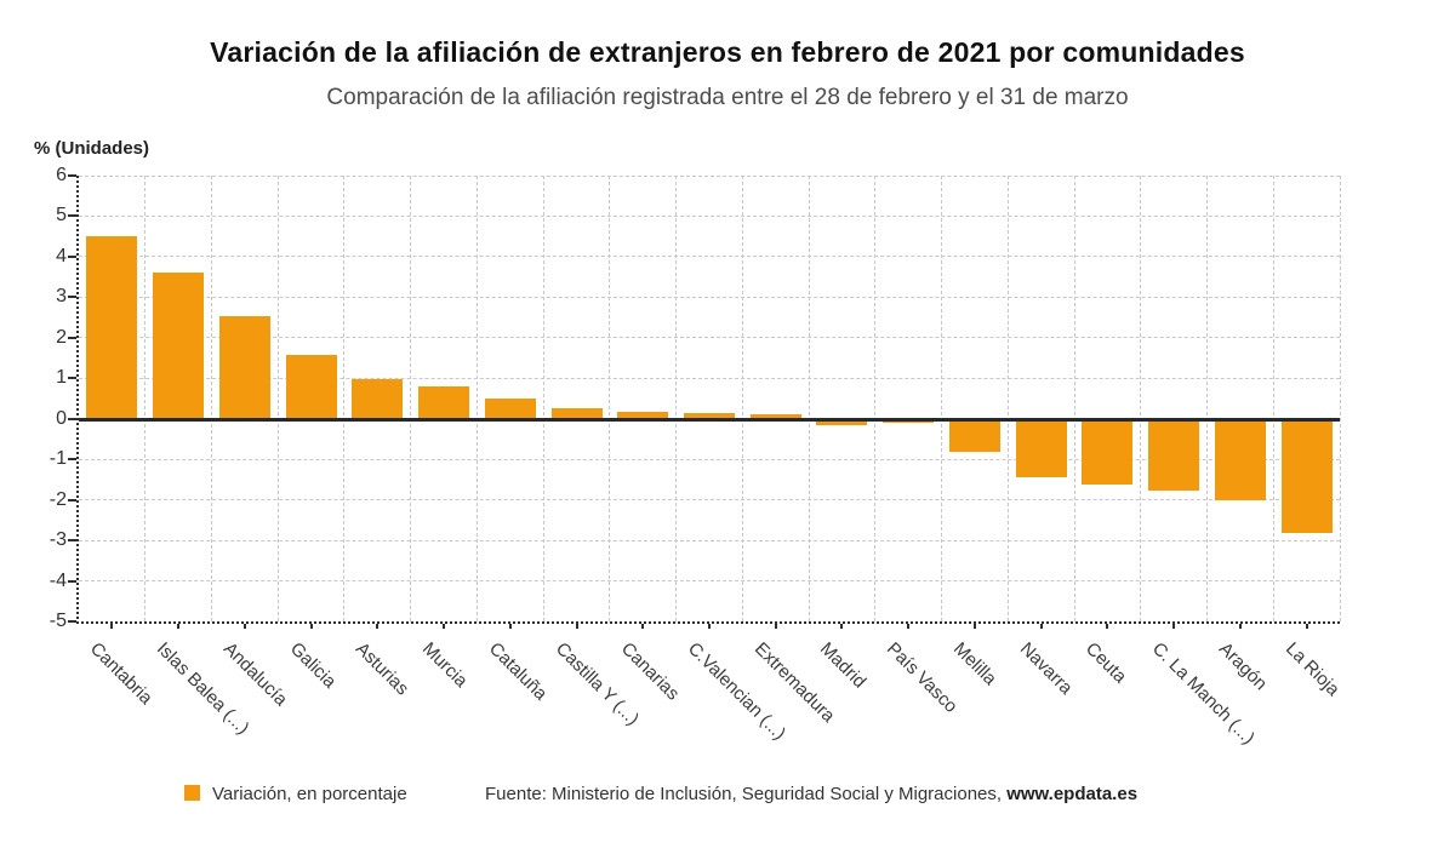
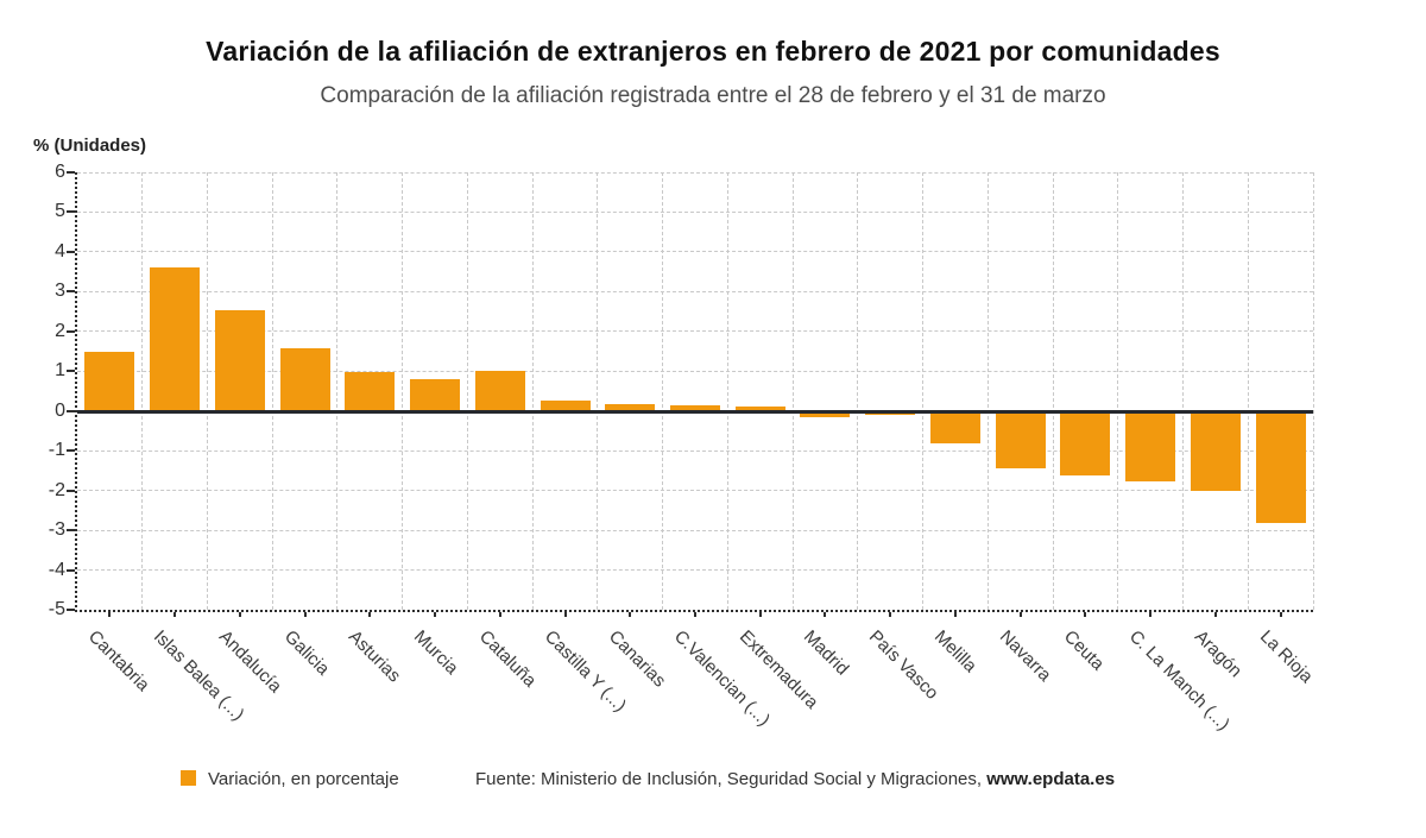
Cantabria: 4.5 -> 1.5
Cataluña: 0.5 -> 1.0
